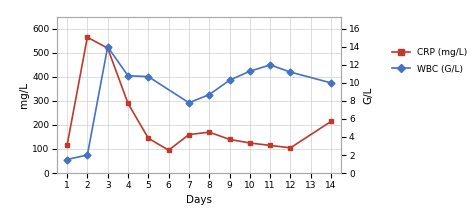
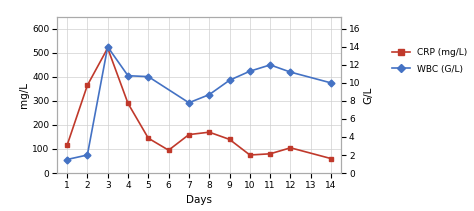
CRP (mg/L)/2: 565 -> 365
CRP (mg/L)/10: 125 -> 75
CRP (mg/L)/11: 115 -> 80
CRP (mg/L)/14: 215 -> 60
